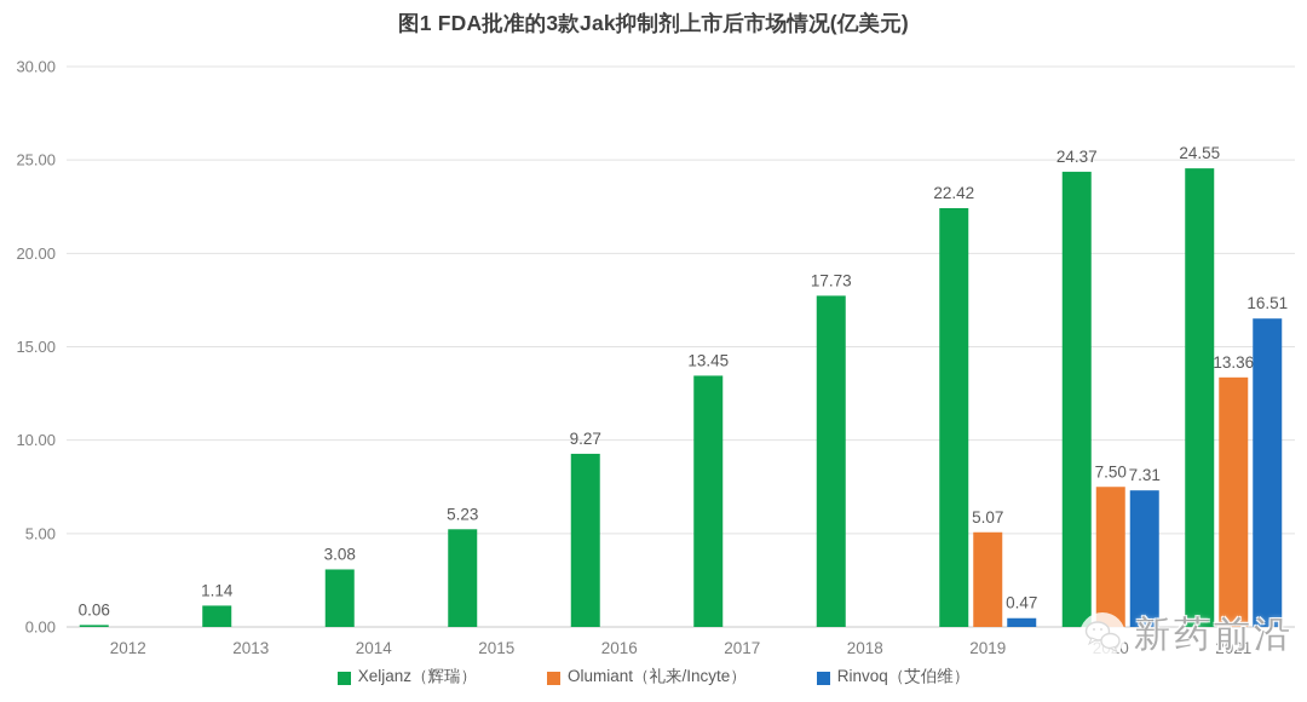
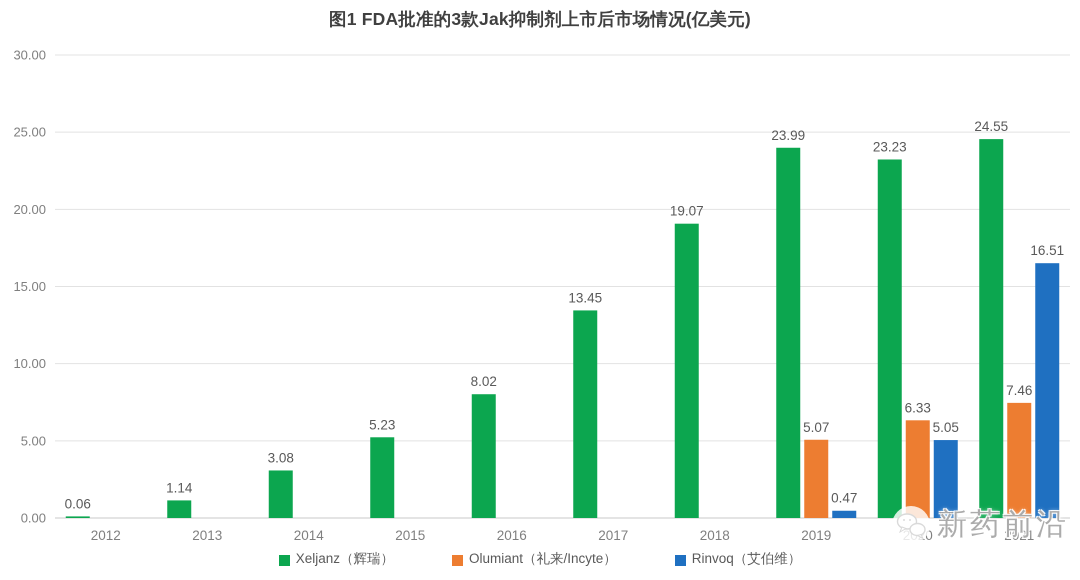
Xeljanz（辉瑞）/2016: 9.27 -> 8.02
Xeljanz（辉瑞）/2018: 17.73 -> 19.07
Xeljanz（辉瑞）/2019: 22.42 -> 23.99
Xeljanz（辉瑞）/2020: 24.37 -> 23.23
Olumiant（礼来/Incyte）/2020: 7.50 -> 6.33
Rinvoq（艾伯维）/2020: 7.31 -> 5.05
Olumiant（礼来/Incyte）/2021: 13.36 -> 7.46
